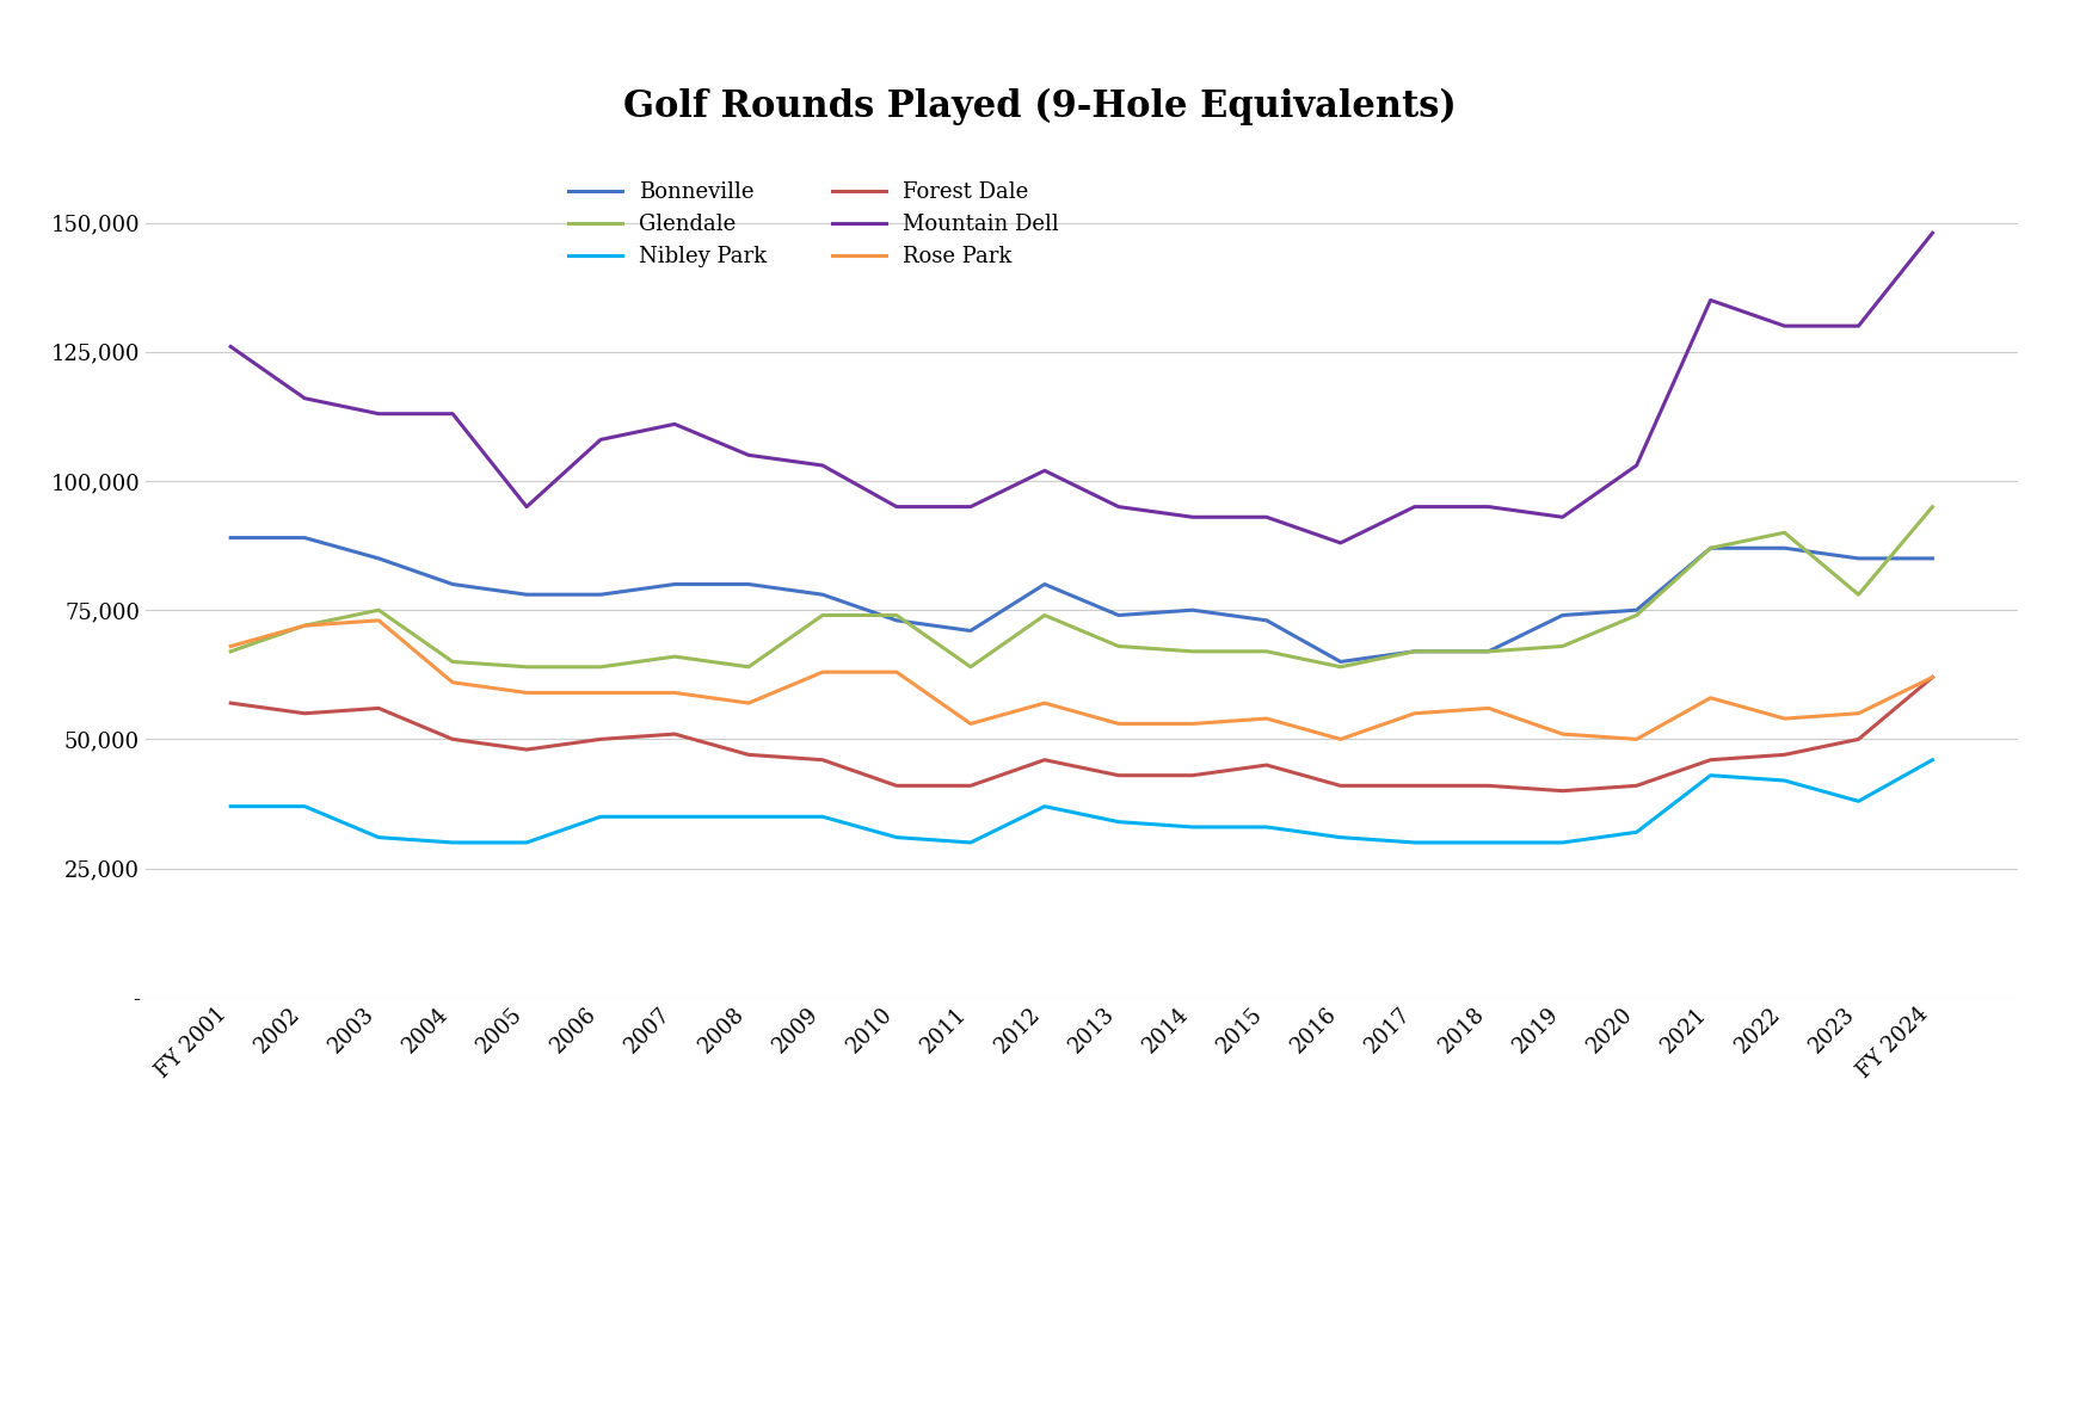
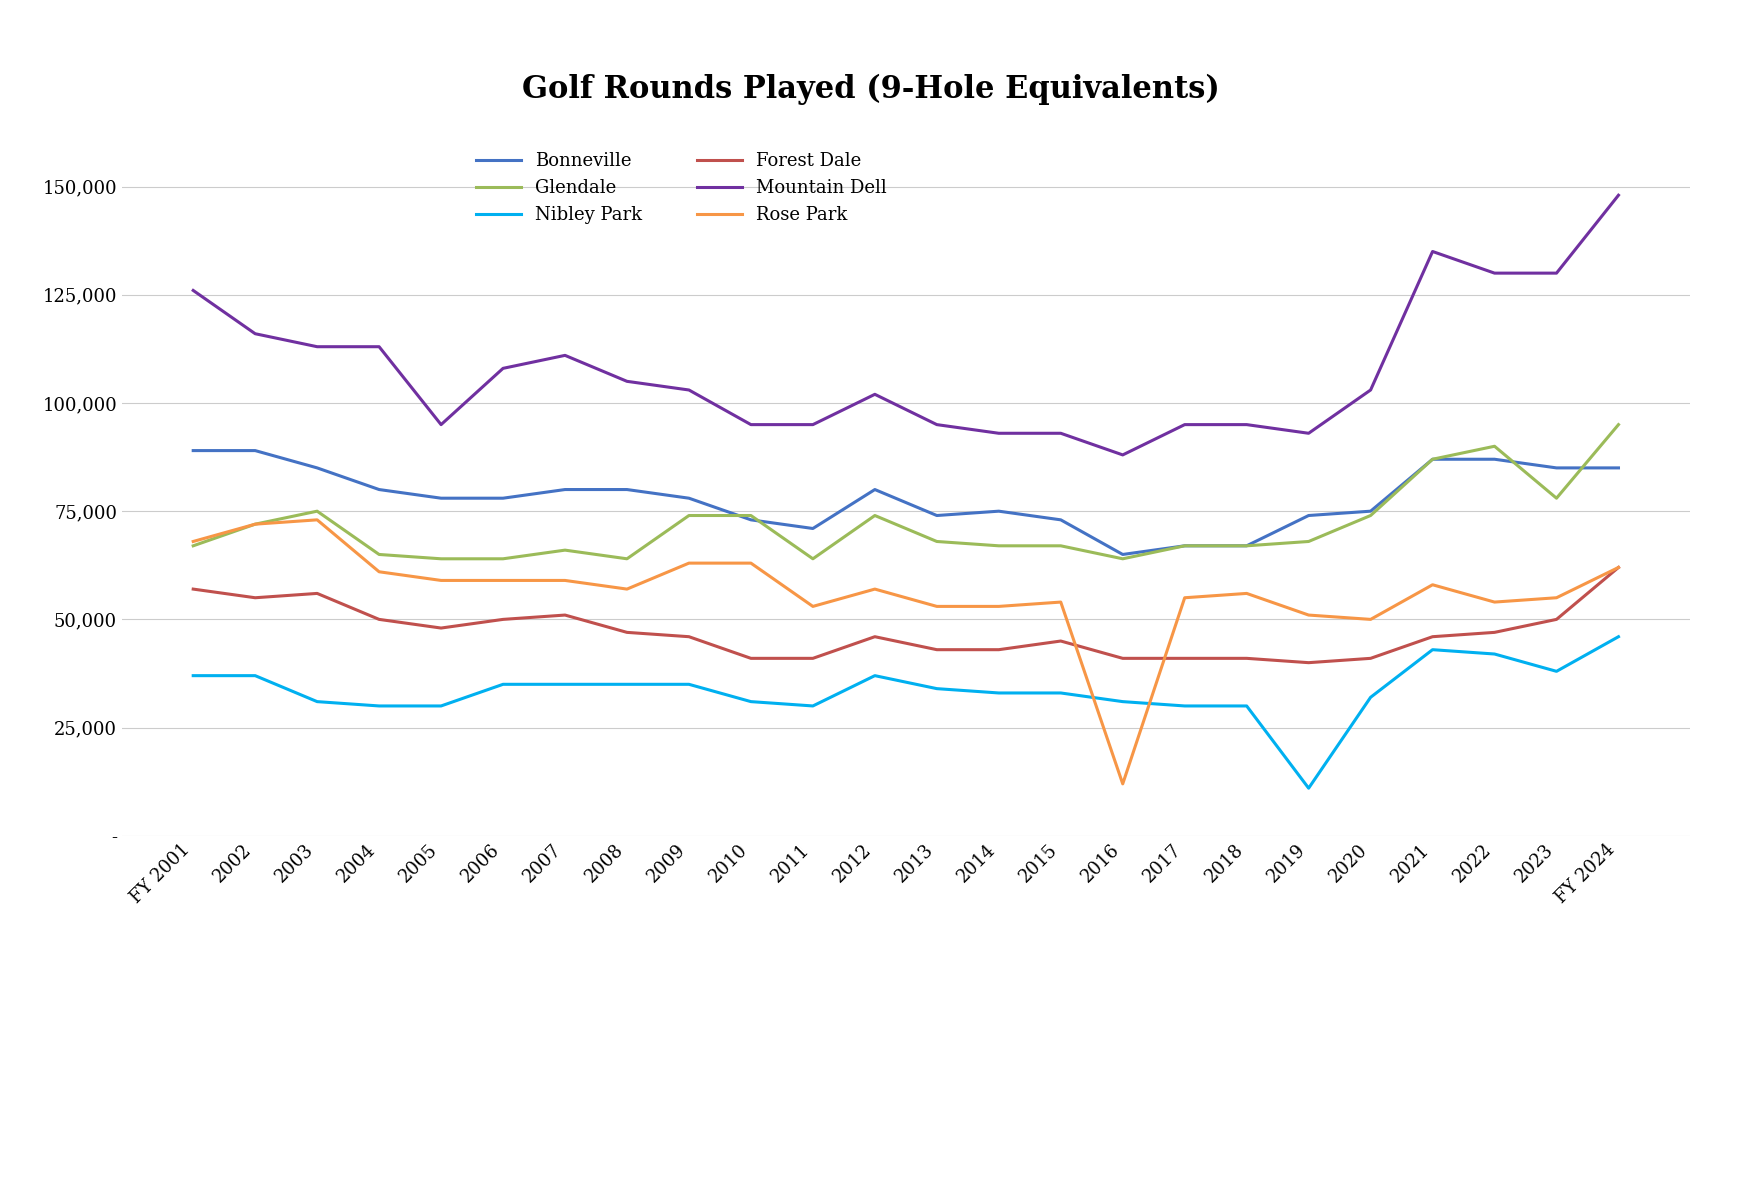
Rose Park/2016: 50,000 -> 12,000
Nibley Park/2019: 30,000 -> 11,000
